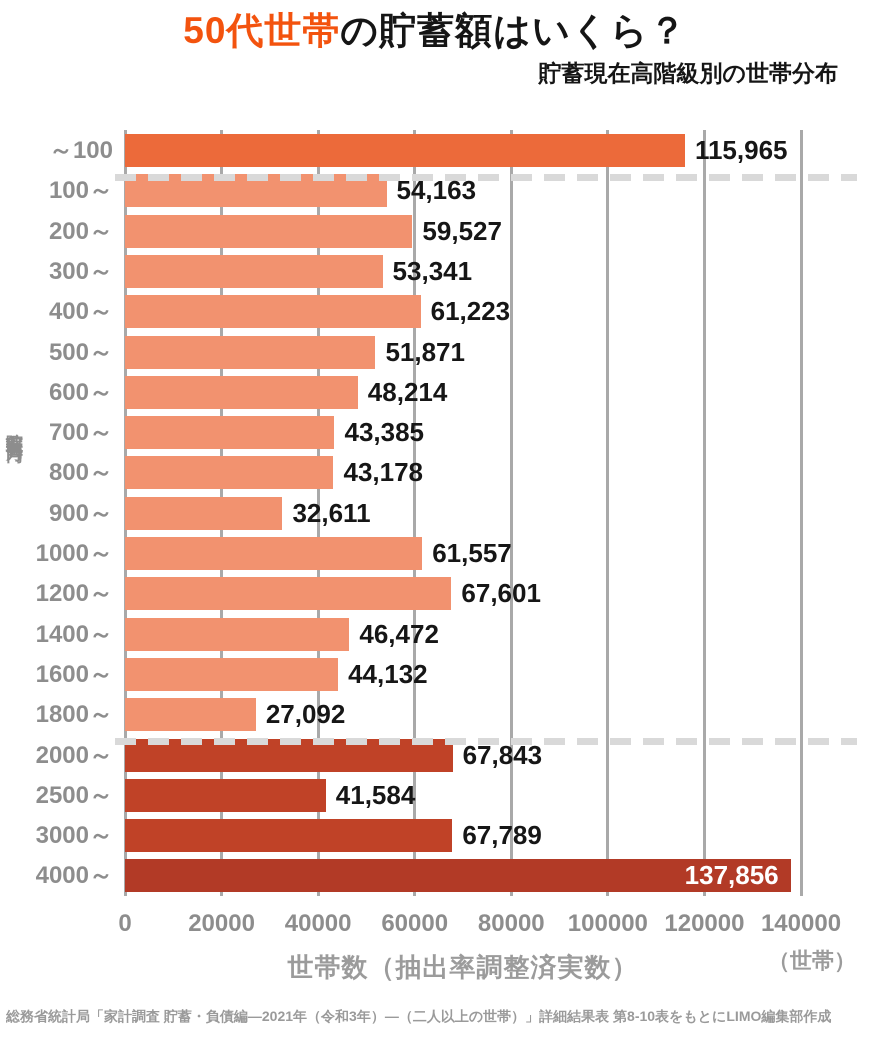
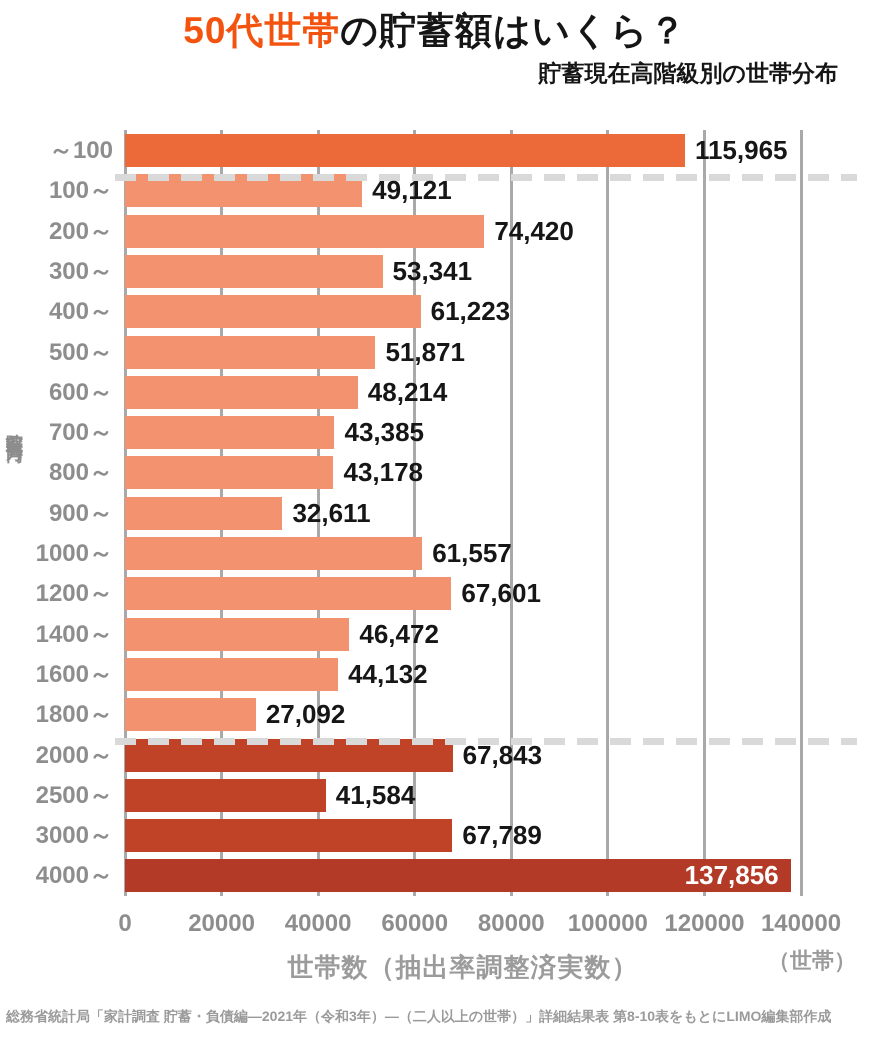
100～: 54,163 -> 49,121
200～: 59,527 -> 74,420
